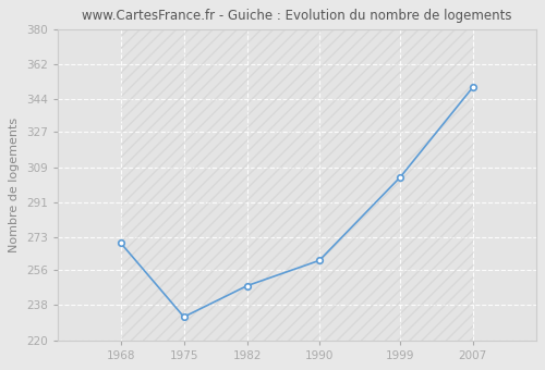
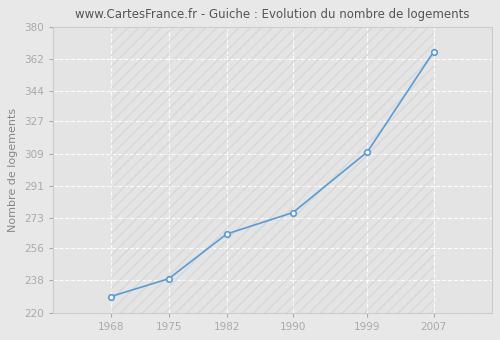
1968: 270 -> 229
1975: 232 -> 239
1982: 248 -> 264
1990: 261 -> 276
1999: 304 -> 310
2007: 350 -> 366
